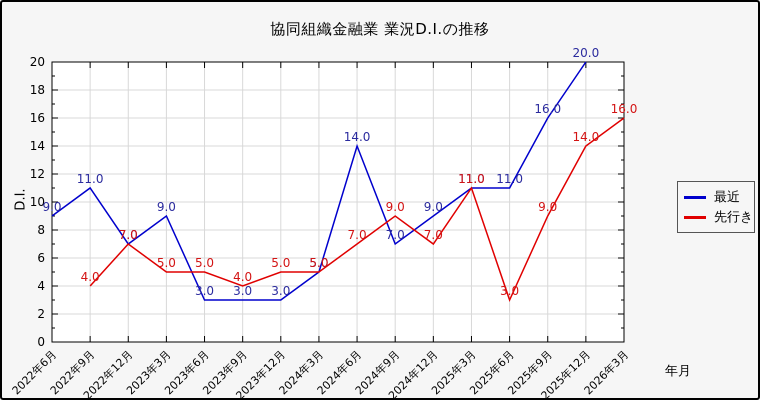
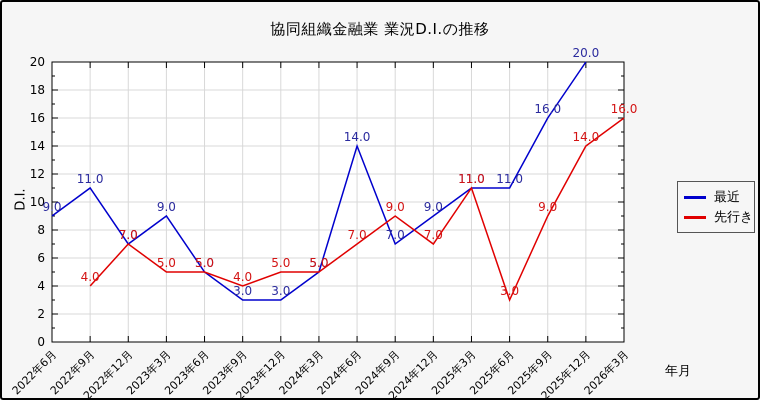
最近/2023年6月: 3.0 -> 5.0
